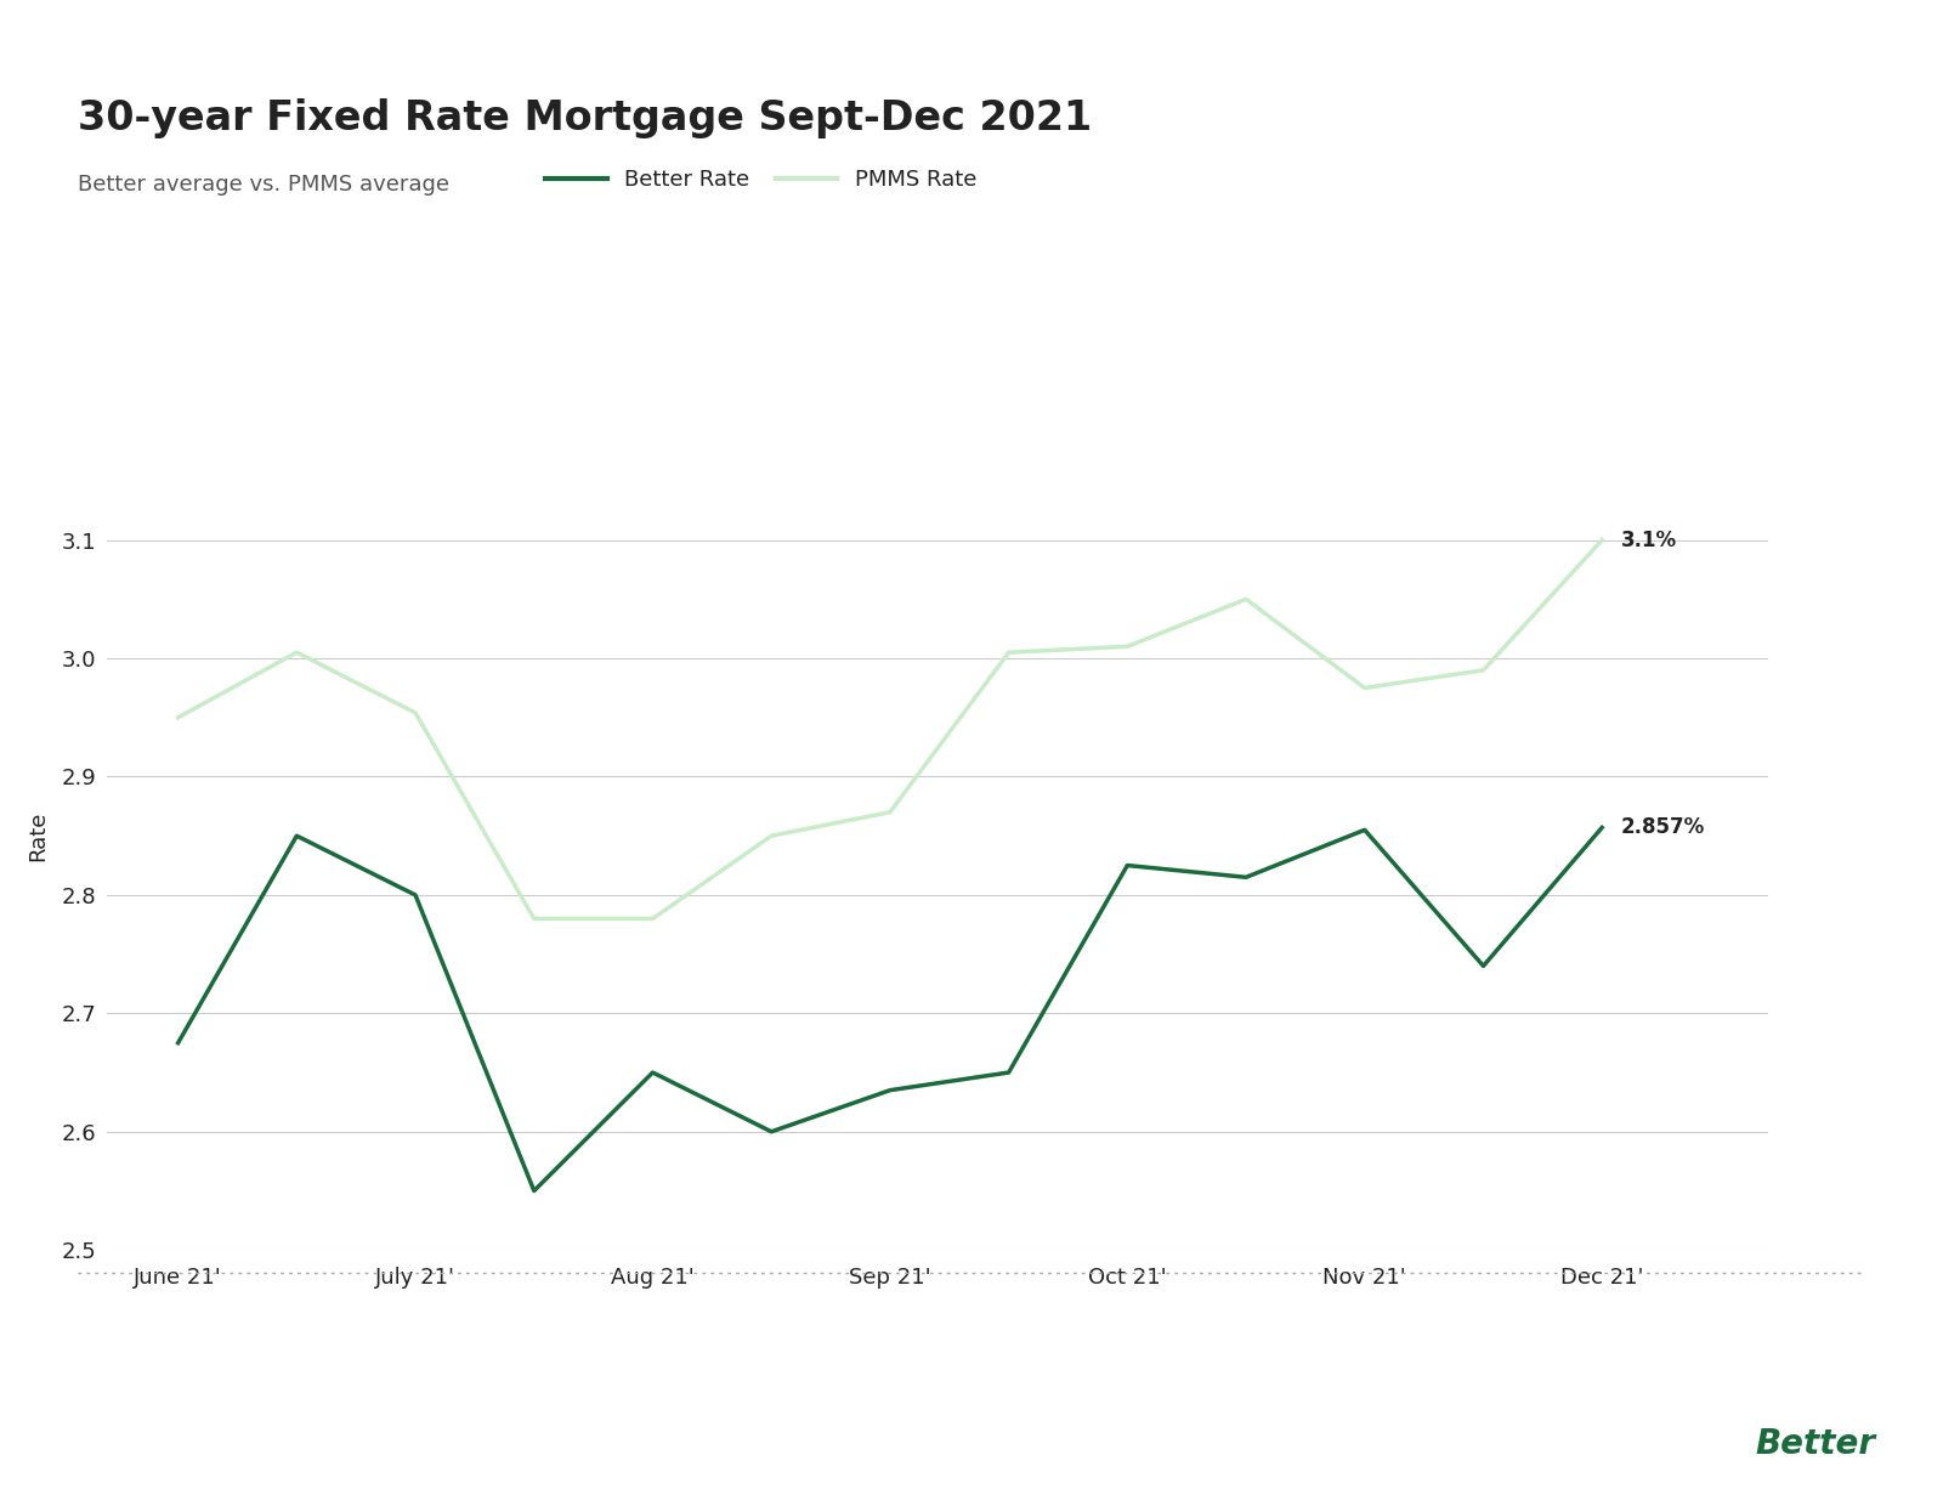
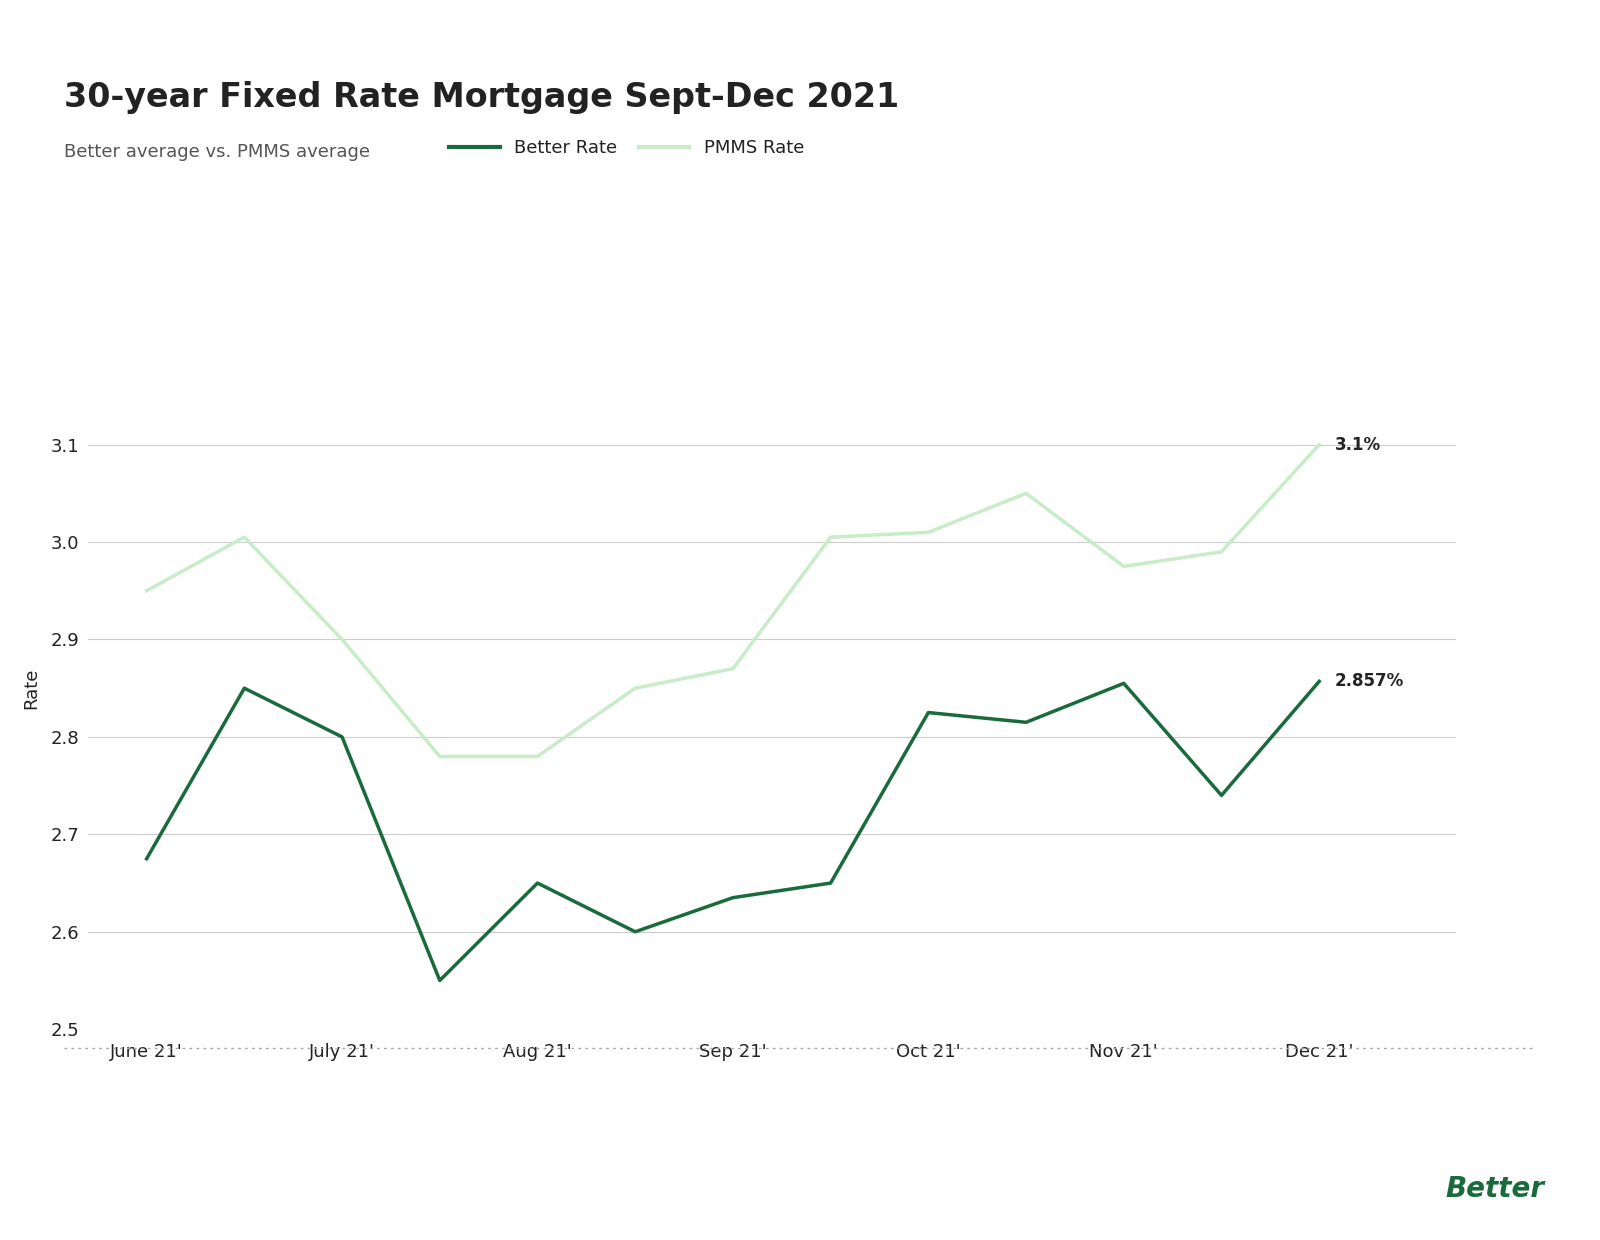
PMMS Rate/July 21': 2.954 -> 2.900
